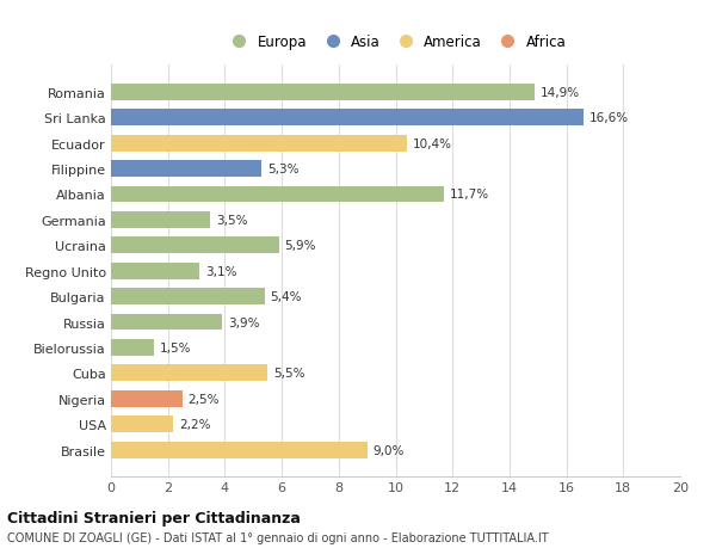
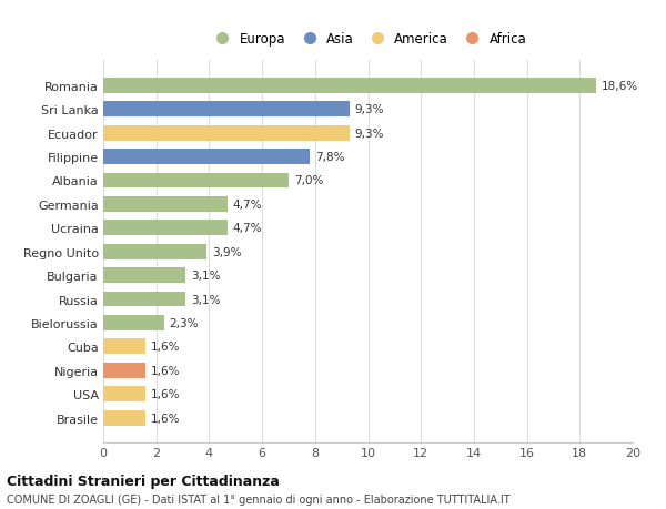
Romania: 14,9% -> 18,6%
Sri Lanka: 16,6% -> 9,3%
Ecuador: 10,4% -> 9,3%
Filippine: 5,3% -> 7,8%
Albania: 11,7% -> 7,0%
Germania: 3,5% -> 4,7%
Ucraina: 5,9% -> 4,7%
Regno Unito: 3,1% -> 3,9%
Bulgaria: 5,4% -> 3,1%
Russia: 3,9% -> 3,1%
Bielorussia: 1,5% -> 2,3%
Cuba: 5,5% -> 1,6%
Nigeria: 2,5% -> 1,6%
USA: 2,2% -> 1,6%
Brasile: 9,0% -> 1,6%
